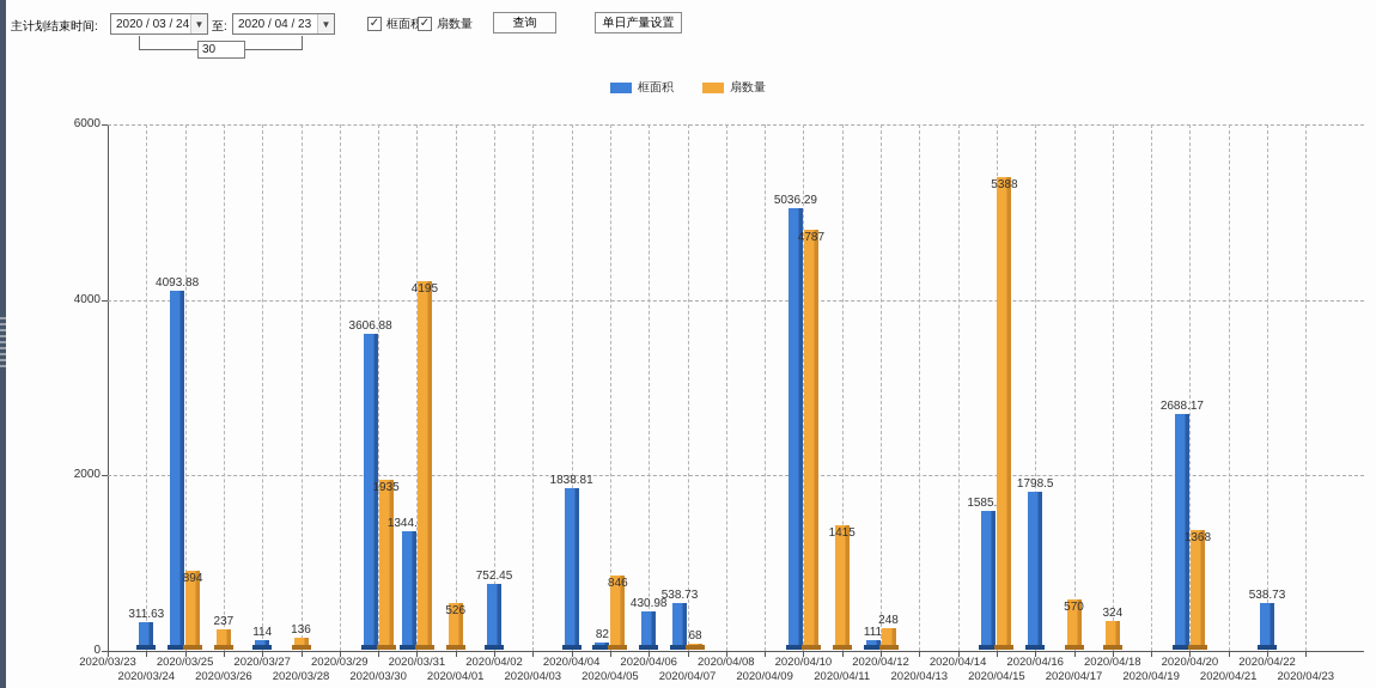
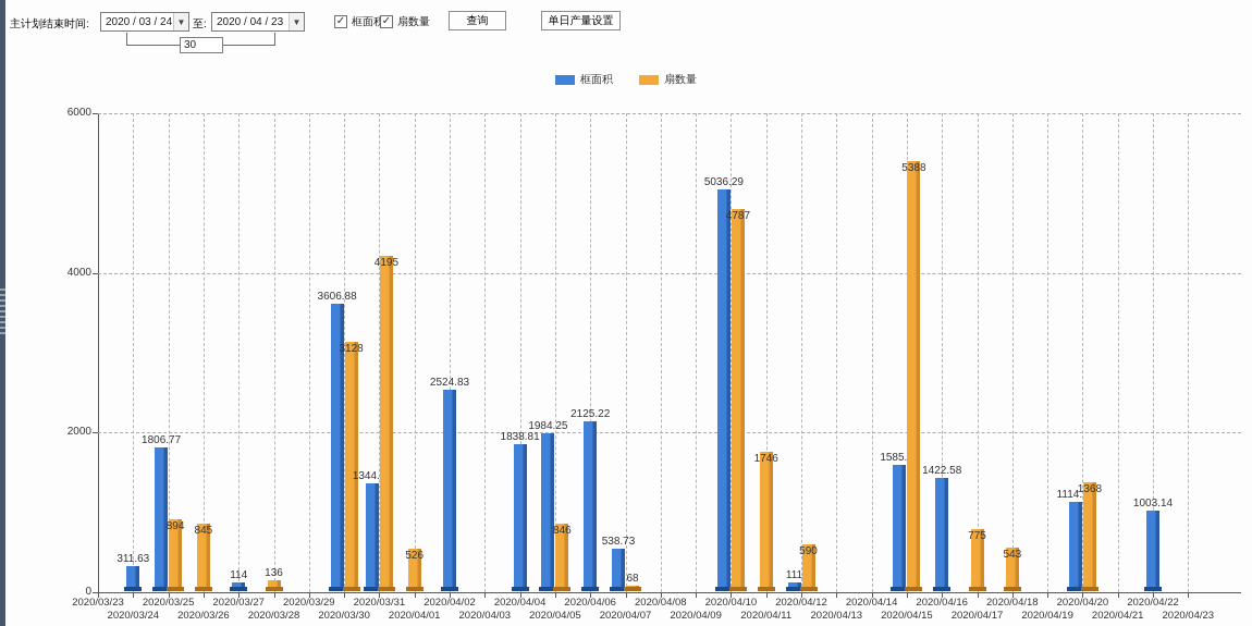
框面积/2020/03/25: 4093.88 -> 1806.77
扇数量/2020/03/26: 237 -> 845
扇数量/2020/03/30: 1935 -> 3128
框面积/2020/04/02: 752.45 -> 2524.83
框面积/2020/04/05: 82 -> 1984.25
框面积/2020/04/06: 430.98 -> 2125.22
扇数量/2020/04/11: 1415 -> 1746
扇数量/2020/04/12: 248 -> 590
框面积/2020/04/16: 1798.5 -> 1422.58
扇数量/2020/04/17: 570 -> 775
扇数量/2020/04/18: 324 -> 543
框面积/2020/04/20: 2688.17 -> 1114.71
框面积/2020/04/22: 538.73 -> 1003.14
